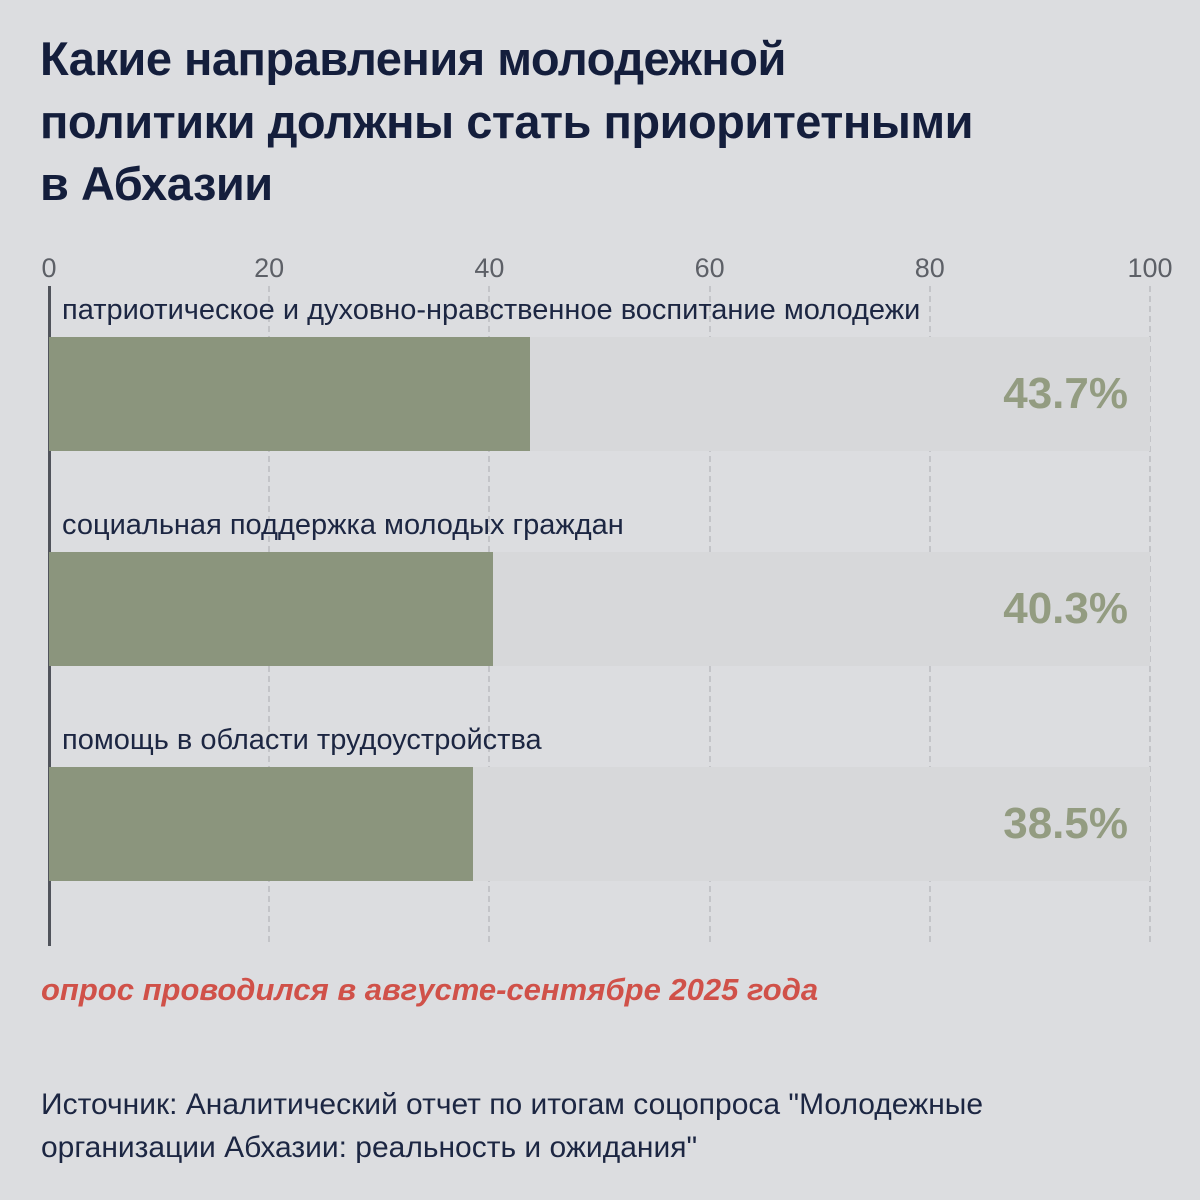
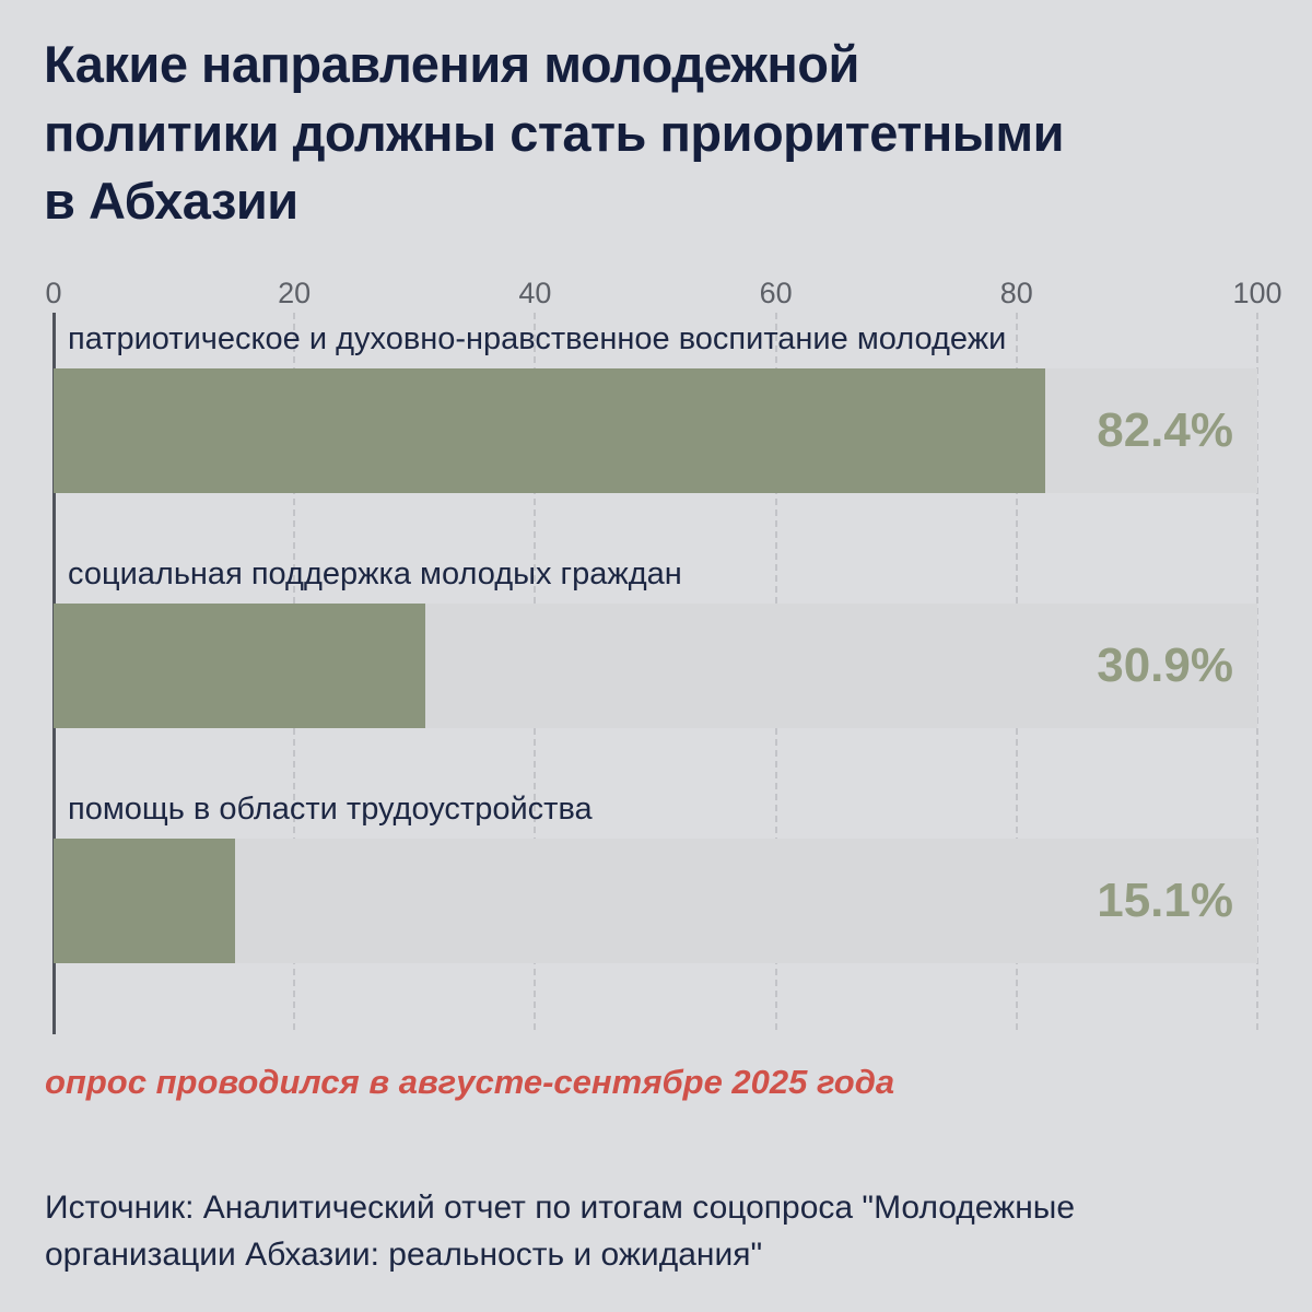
патриотическое и духовно-нравственное воспитание молодежи: 43.7% -> 82.4%
социальная поддержка молодых граждан: 40.3% -> 30.9%
помощь в области трудоустройства: 38.5% -> 15.1%
